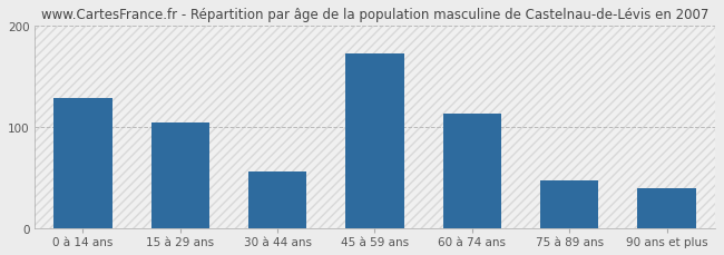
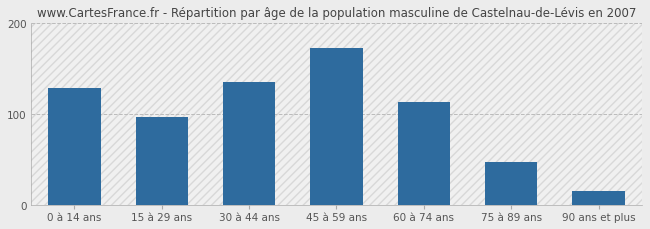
15 à 29 ans: 104 -> 97
30 à 44 ans: 56 -> 135
90 ans et plus: 40 -> 15
